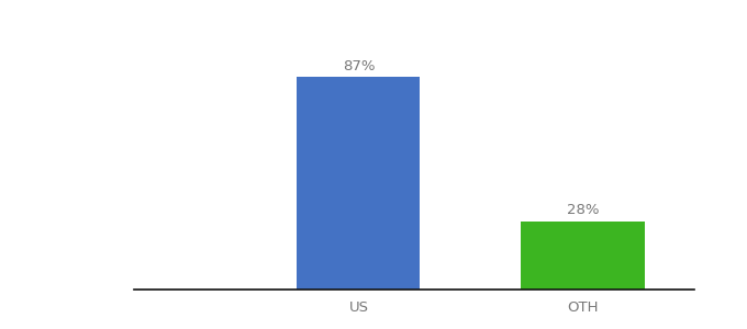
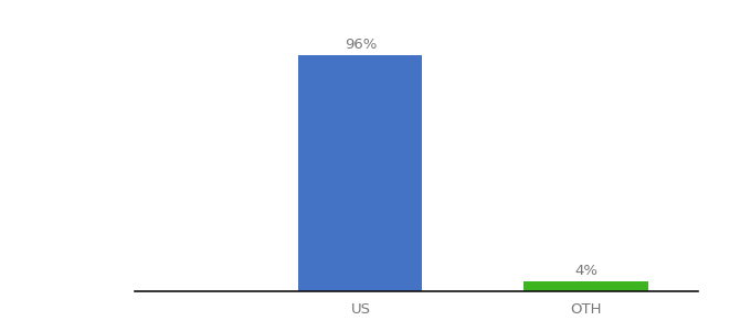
US: 87% -> 96%
OTH: 28% -> 4%
